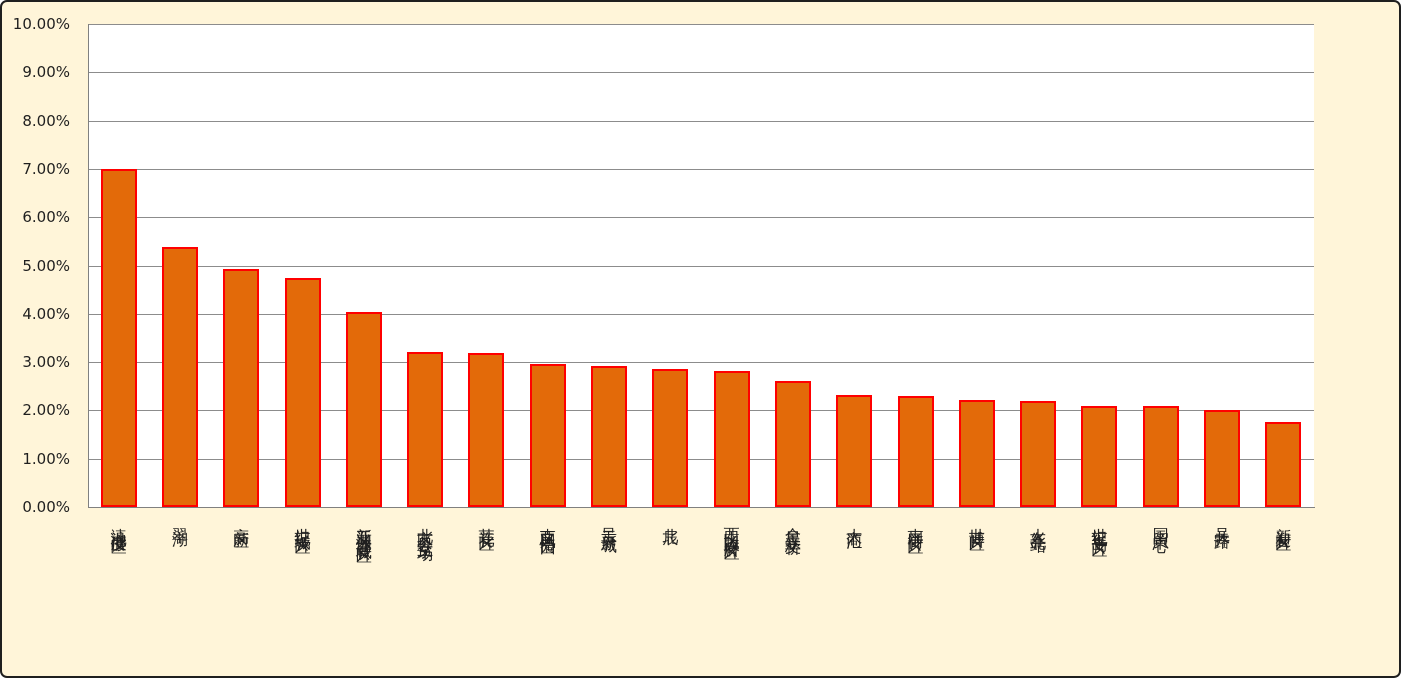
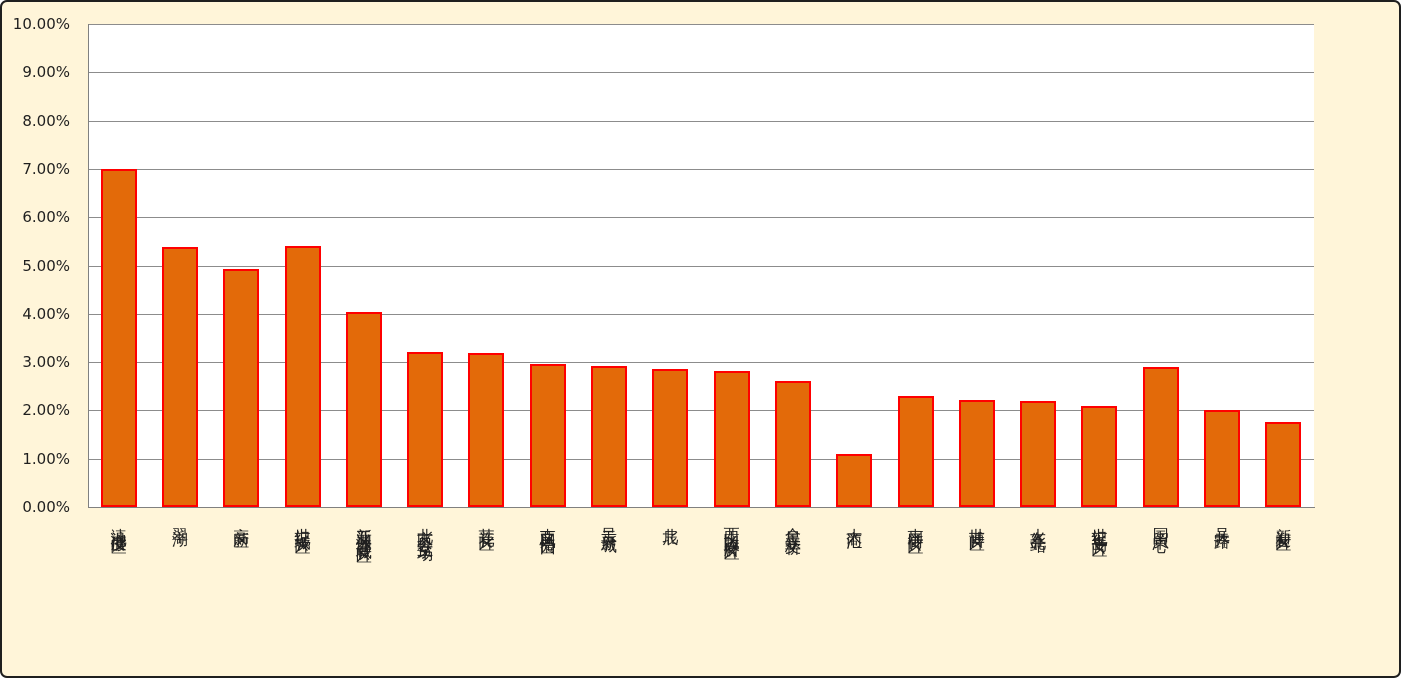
世纪城片区: 4.7% -> 5.4%
大商汇: 2.3% -> 1.1%
国贸中心: 2.1% -> 2.9%
